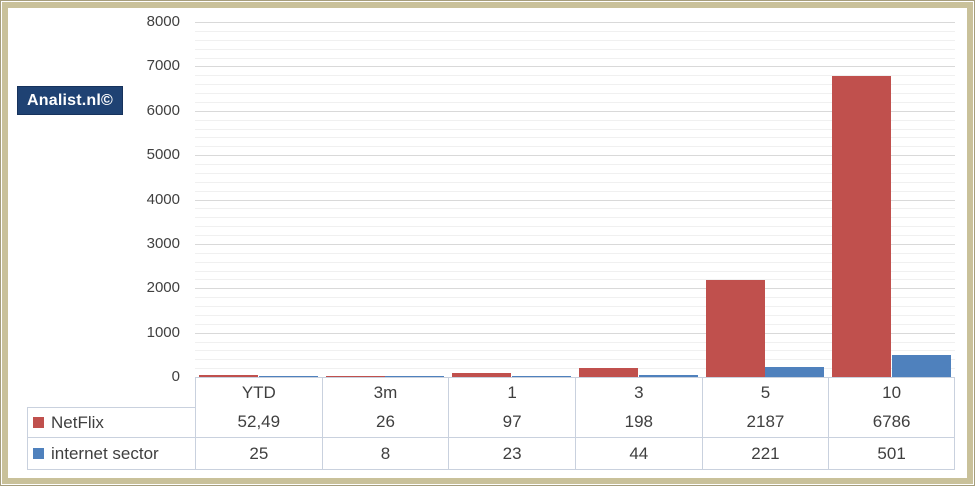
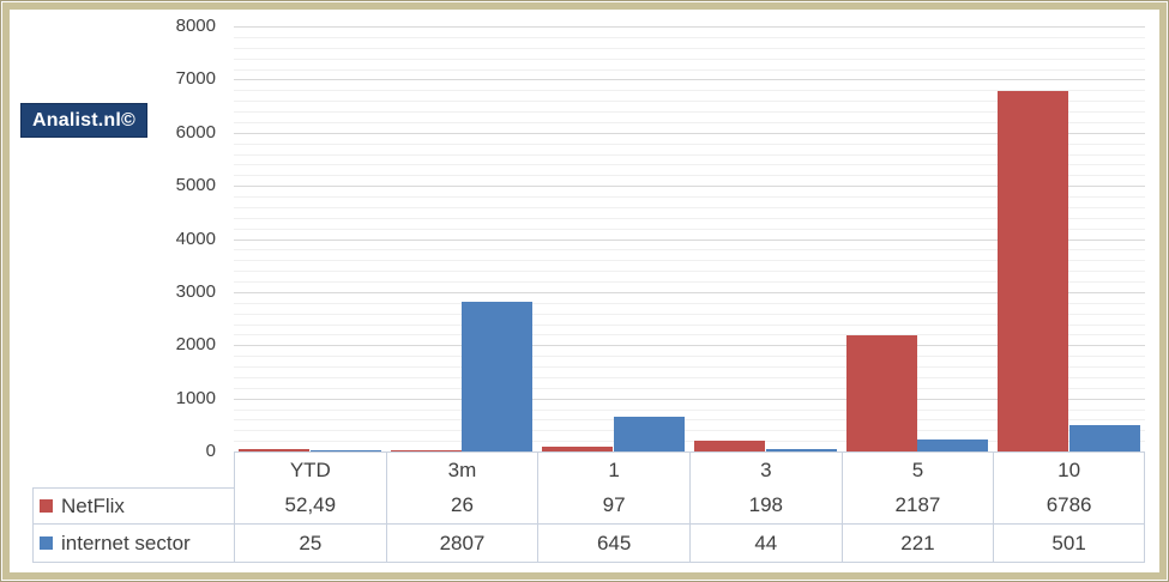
internet sector/3m: 8 -> 2807
internet sector/1: 23 -> 645
